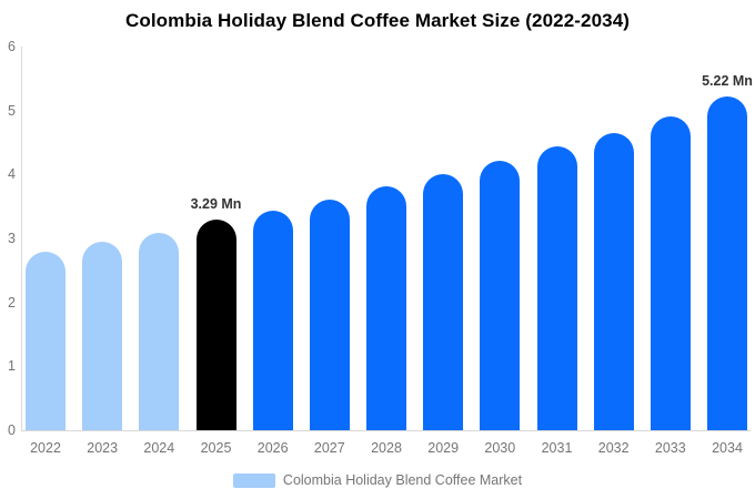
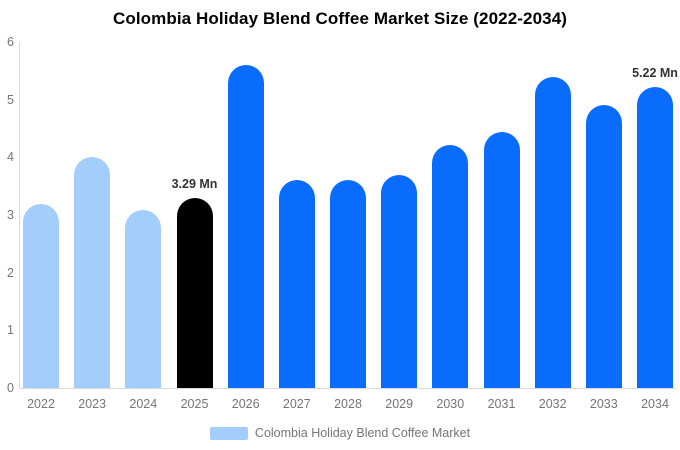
2022: 2.8 -> 3.2
2023: 3.0 -> 4.0
2026: 3.4 -> 5.6
2028: 3.8 -> 3.6
2029: 4.0 -> 3.7
2032: 4.7 -> 5.4
